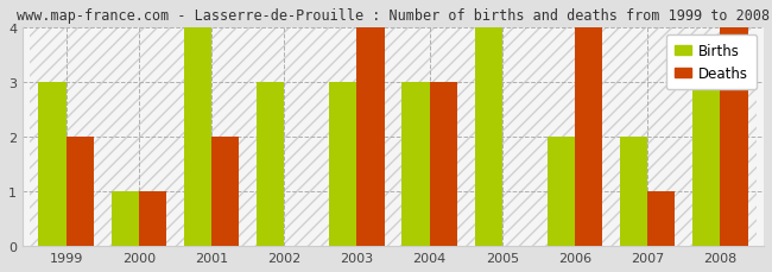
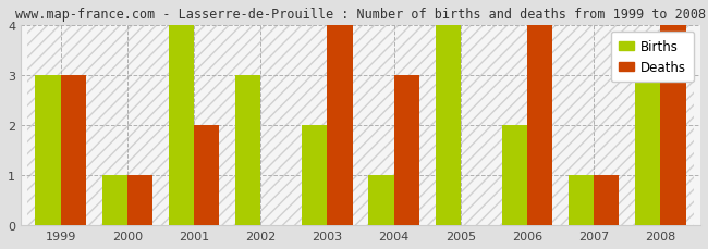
Deaths/1999: 2 -> 3
Births/2003: 3 -> 2
Births/2004: 3 -> 1
Births/2007: 2 -> 1
